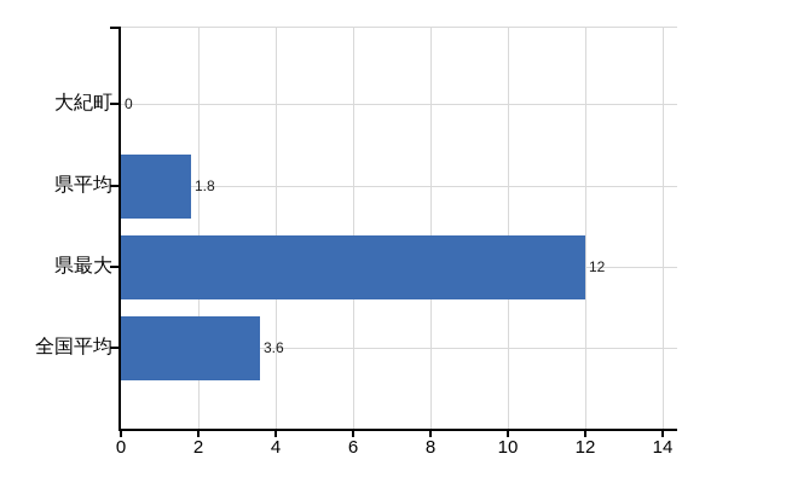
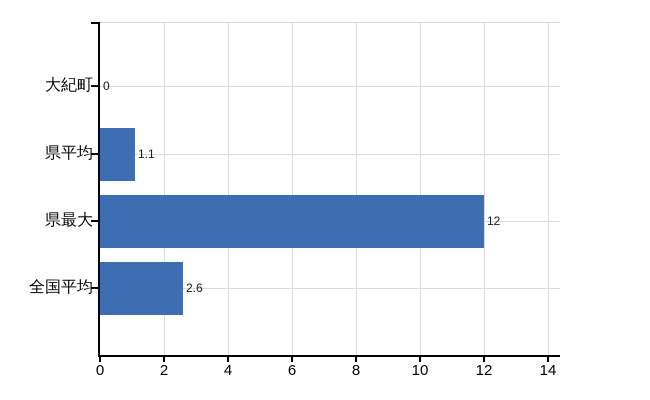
県平均: 1.8 -> 1.1
全国平均: 3.6 -> 2.6
